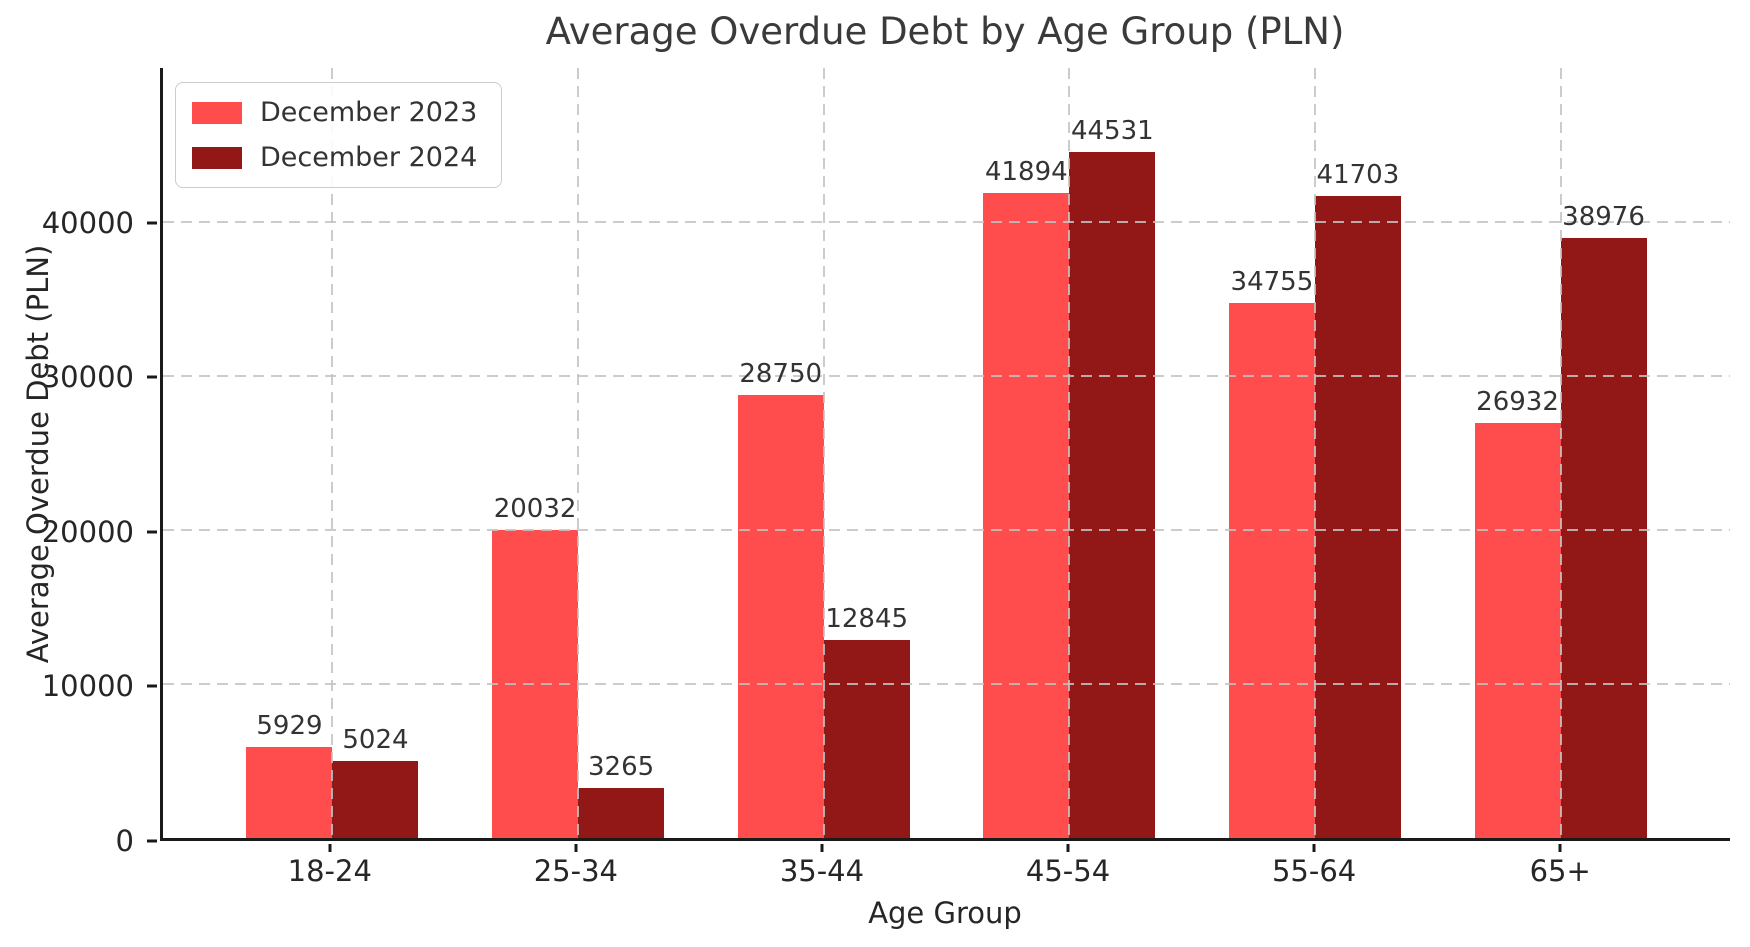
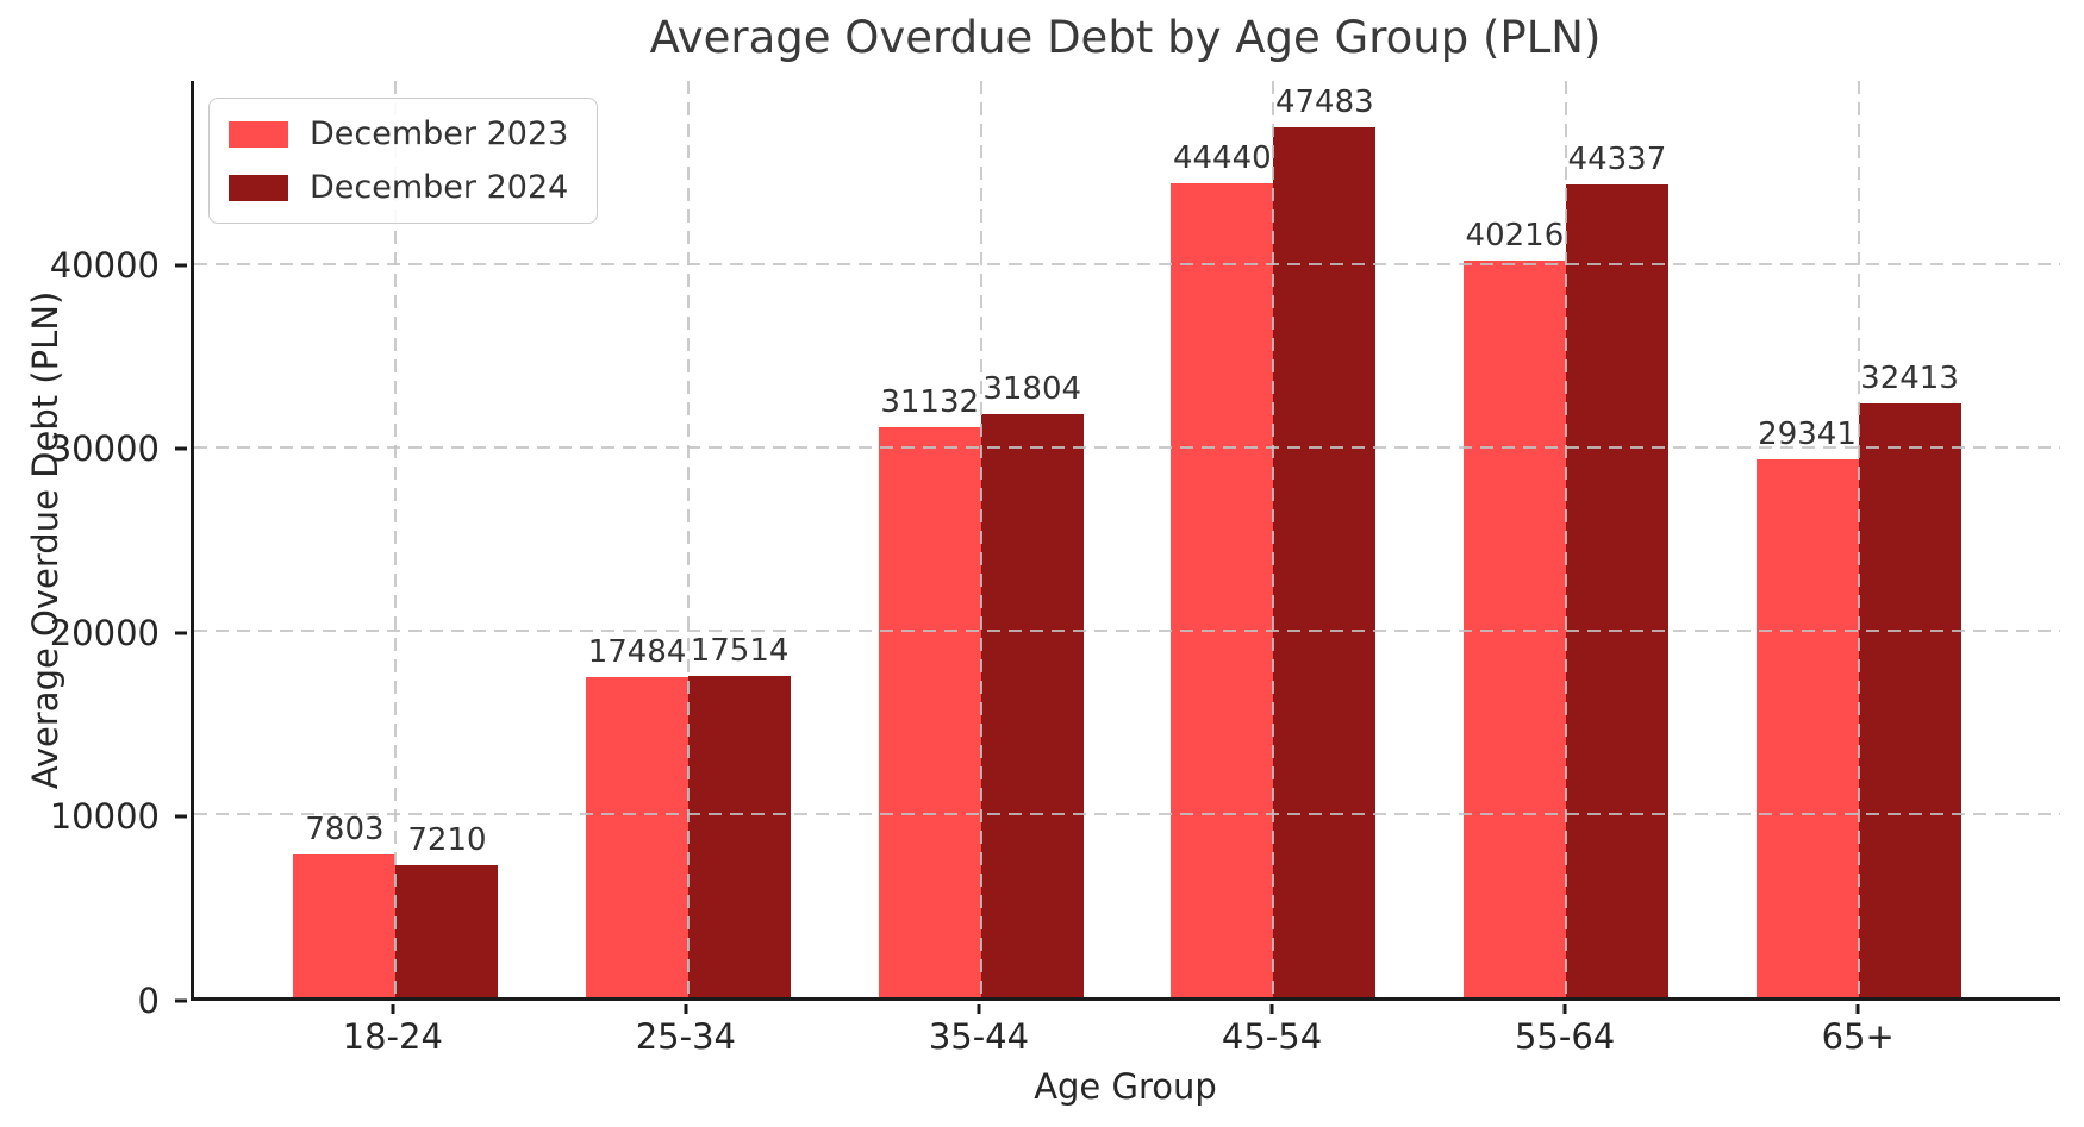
December 2023/18-24: 5929 -> 7803
December 2024/18-24: 5024 -> 7210
December 2023/25-34: 20032 -> 17484
December 2024/25-34: 3265 -> 17514
December 2023/35-44: 28750 -> 31132
December 2024/35-44: 12845 -> 31804
December 2023/45-54: 41894 -> 44440
December 2024/45-54: 44531 -> 47483
December 2023/55-64: 34755 -> 40216
December 2024/55-64: 41703 -> 44337
December 2023/65+: 26932 -> 29341
December 2024/65+: 38976 -> 32413
